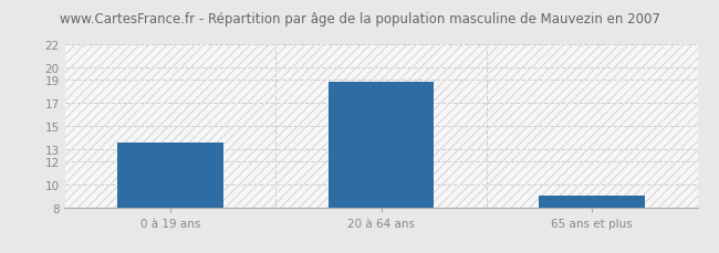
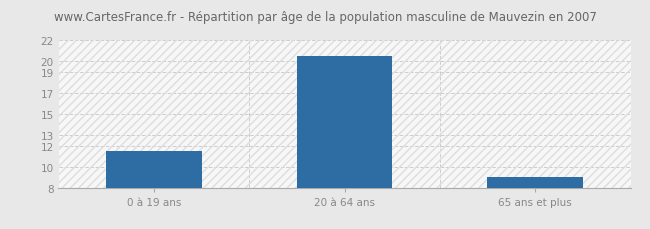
0 à 19 ans: 13.6 -> 11.5
20 à 64 ans: 18.8 -> 20.5
